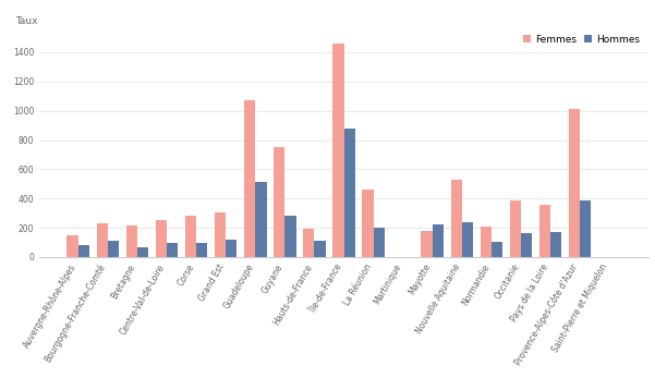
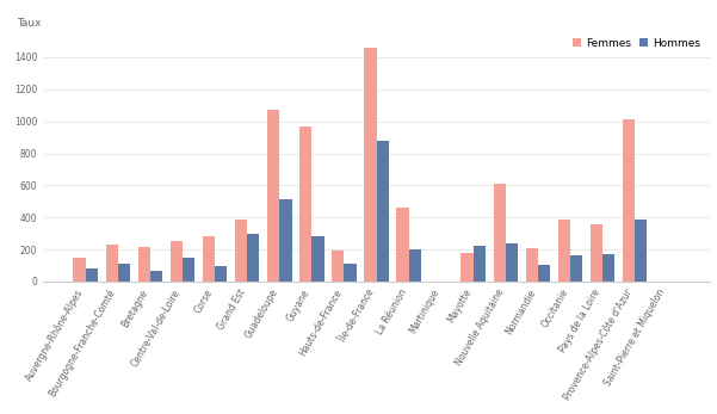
Hommes/Centre-Val-de-Loire: 100 -> 150
Femmes/Grand Est: 300 -> 390
Hommes/Grand Est: 120 -> 300
Femmes/Guyane: 760 -> 970
Femmes/Nouvelle Aquitaine: 520 -> 610
